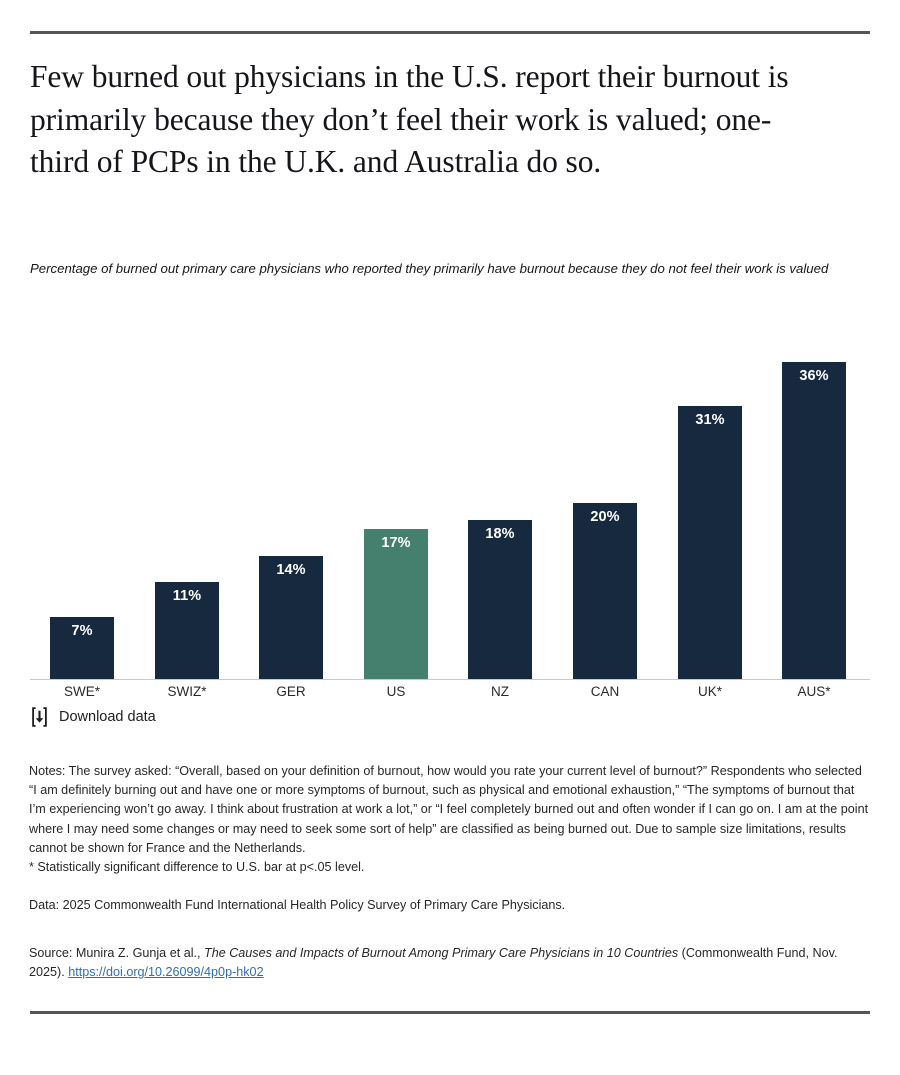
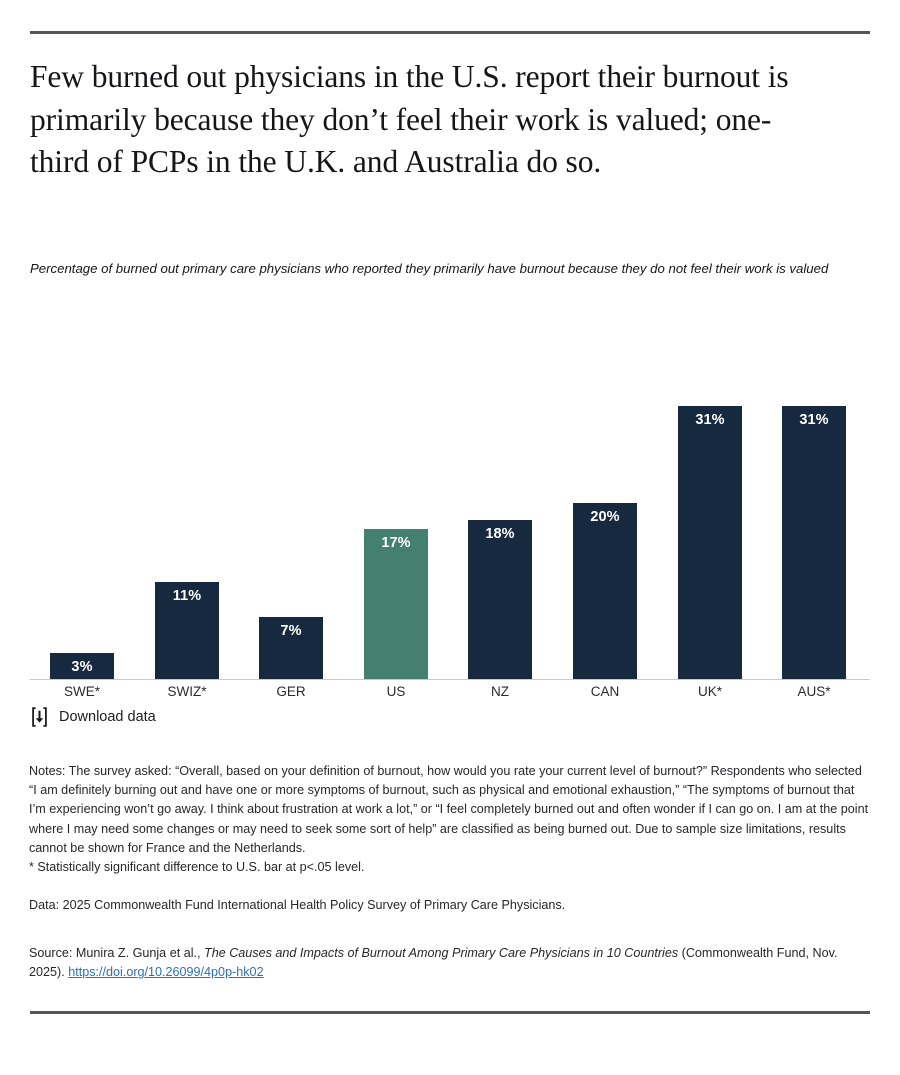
SWE*: 7% -> 3%
GER: 14% -> 7%
AUS*: 36% -> 31%
